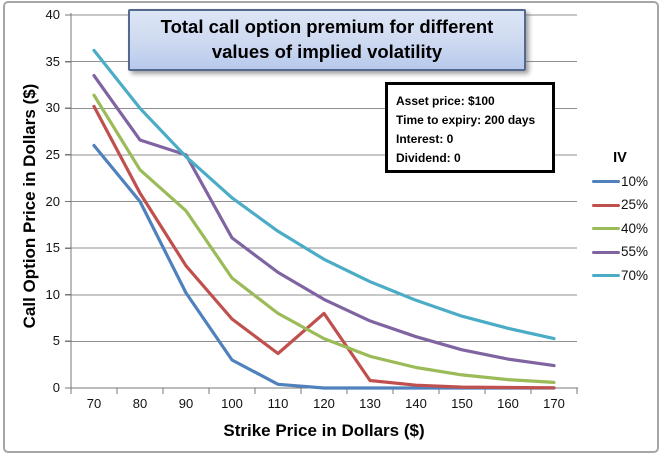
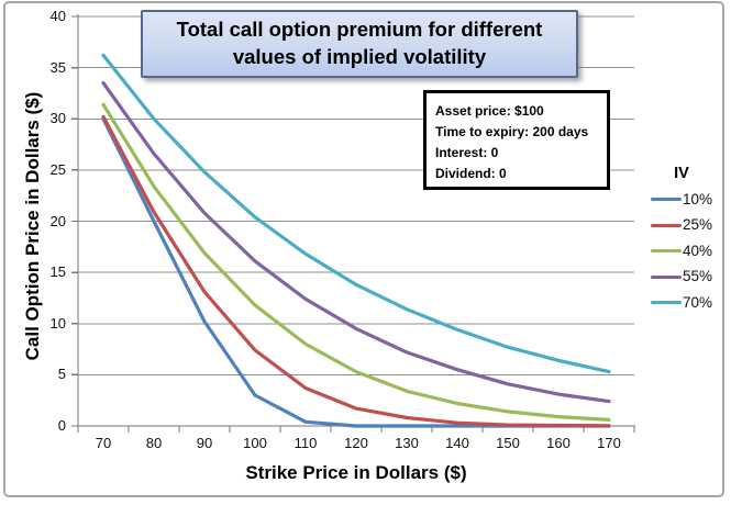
10%/70: 26 -> 30
40%/90: 19 -> 17
55%/90: 25 -> 21
25%/120: 8 -> 2
